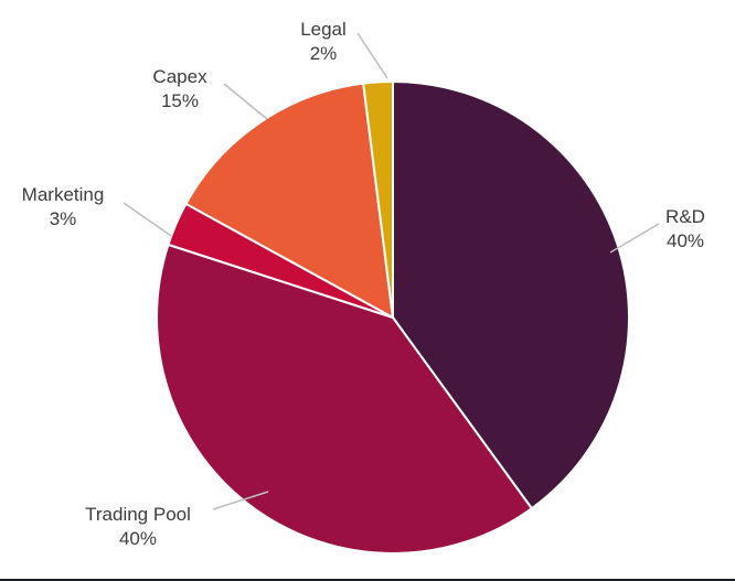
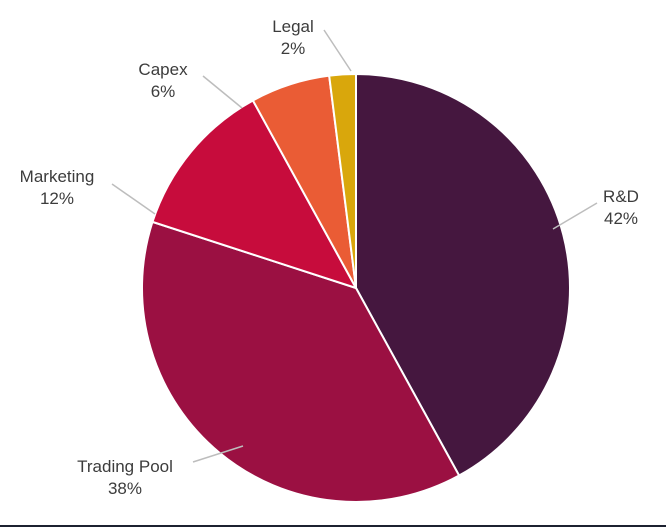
R&D: 40% -> 42%
Trading Pool: 40% -> 38%
Marketing: 3% -> 12%
Capex: 15% -> 6%
